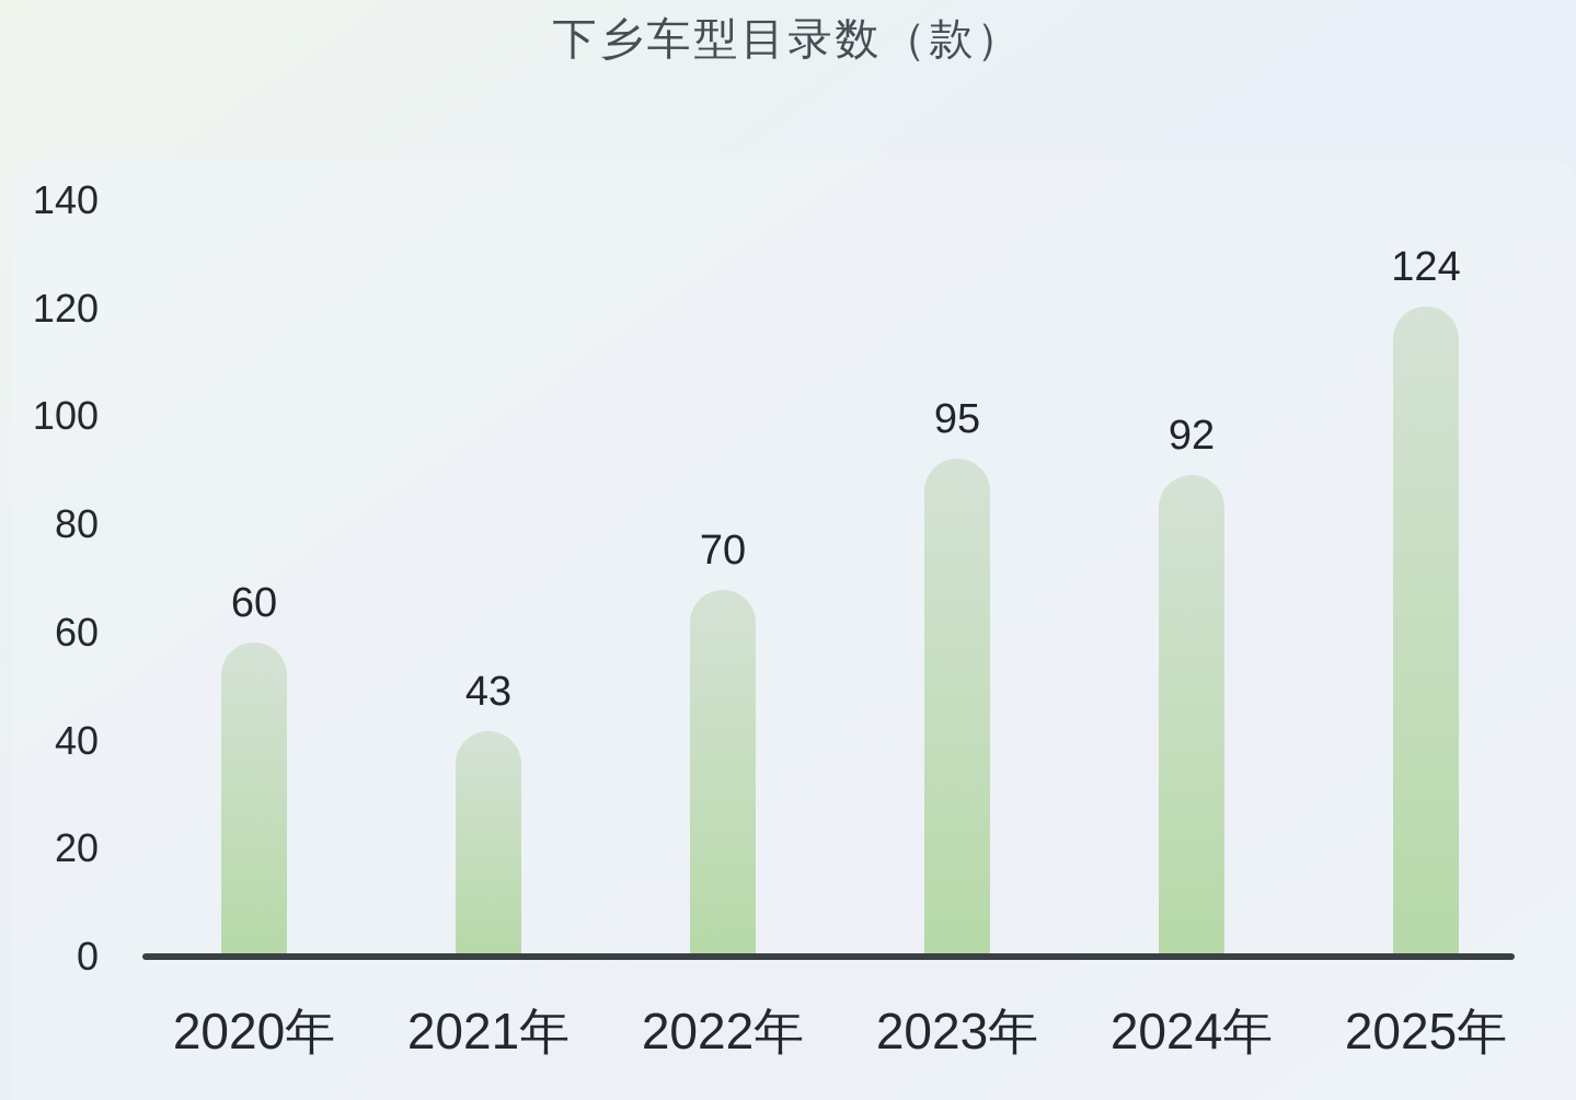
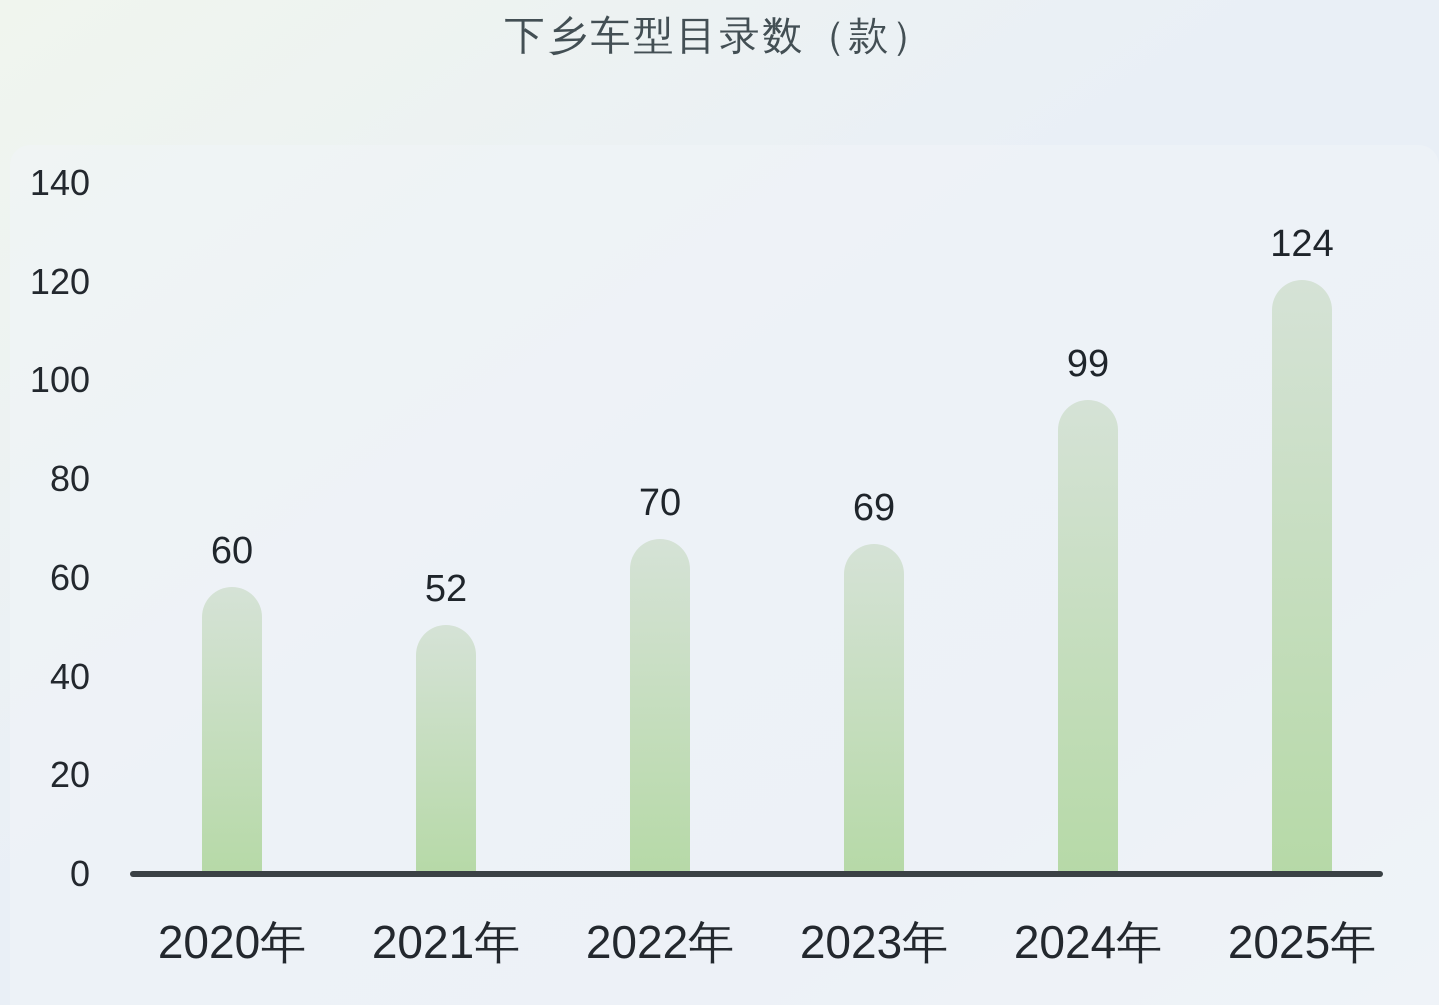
2021年: 43 -> 52
2023年: 95 -> 69
2024年: 92 -> 99
